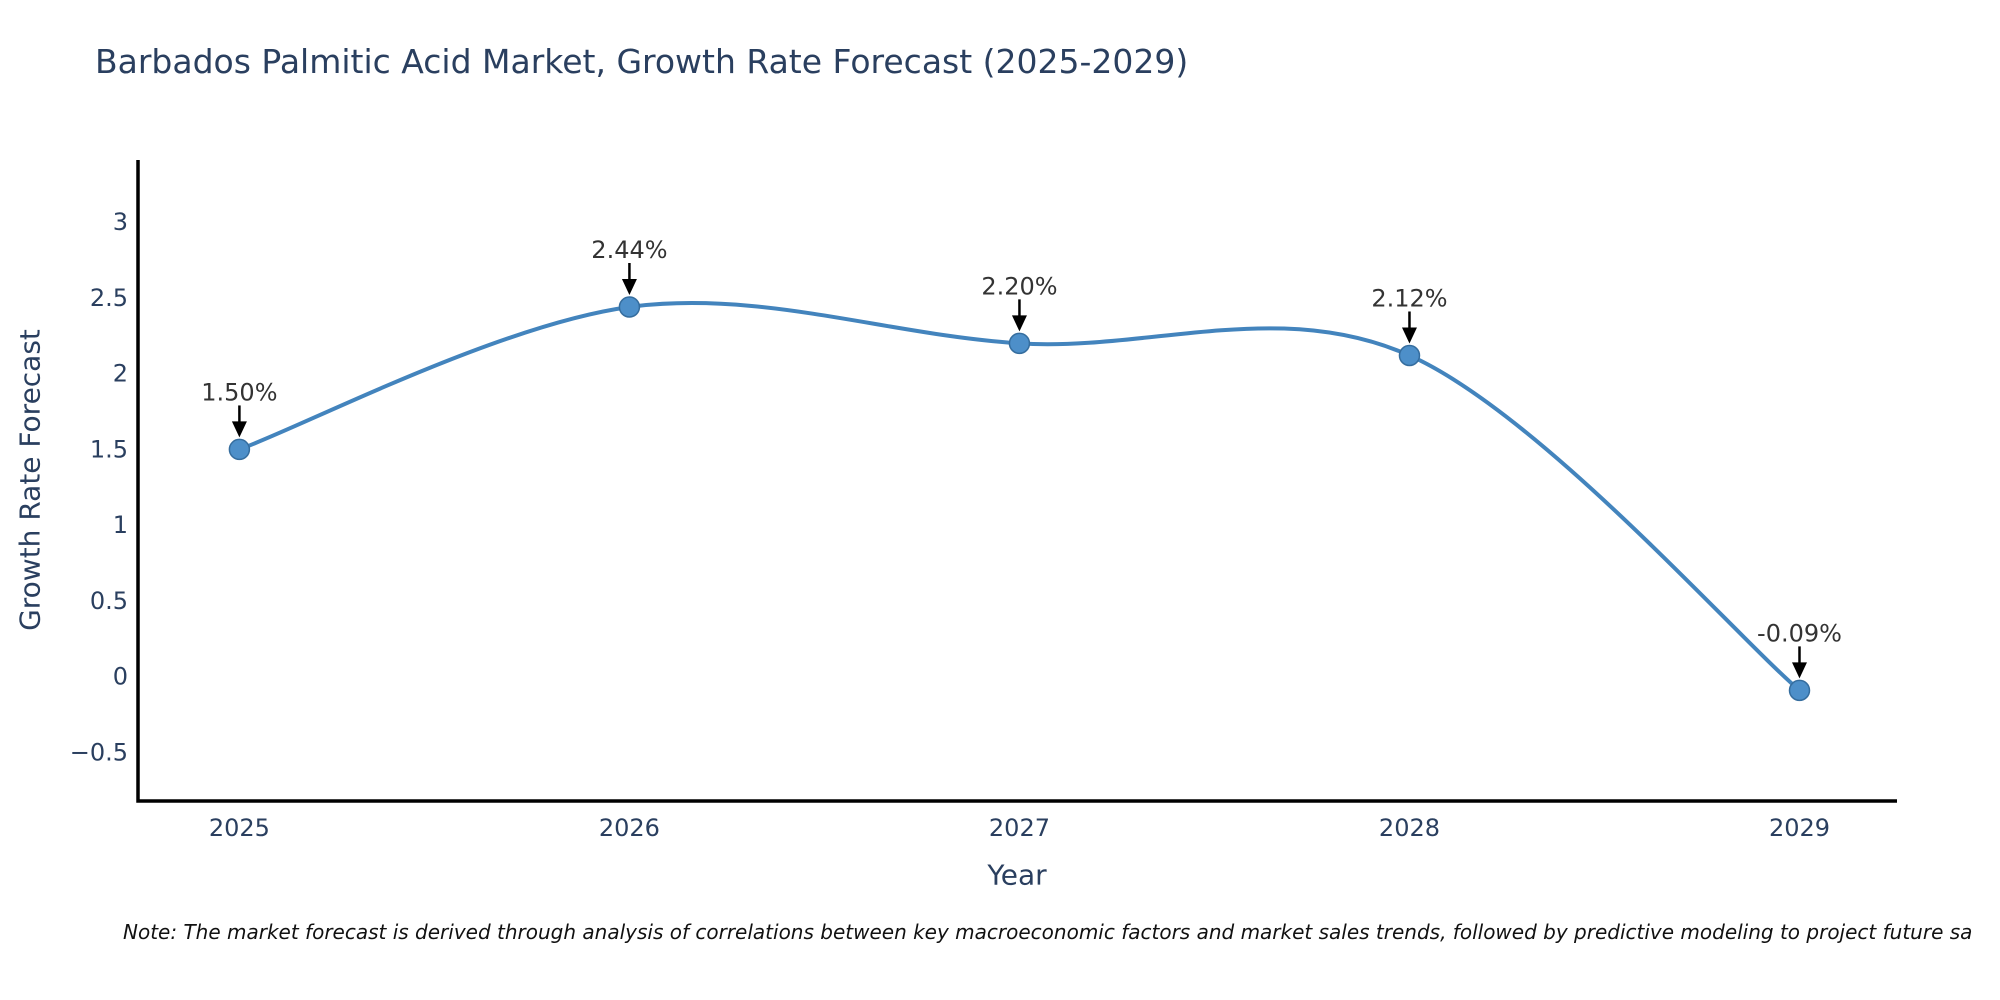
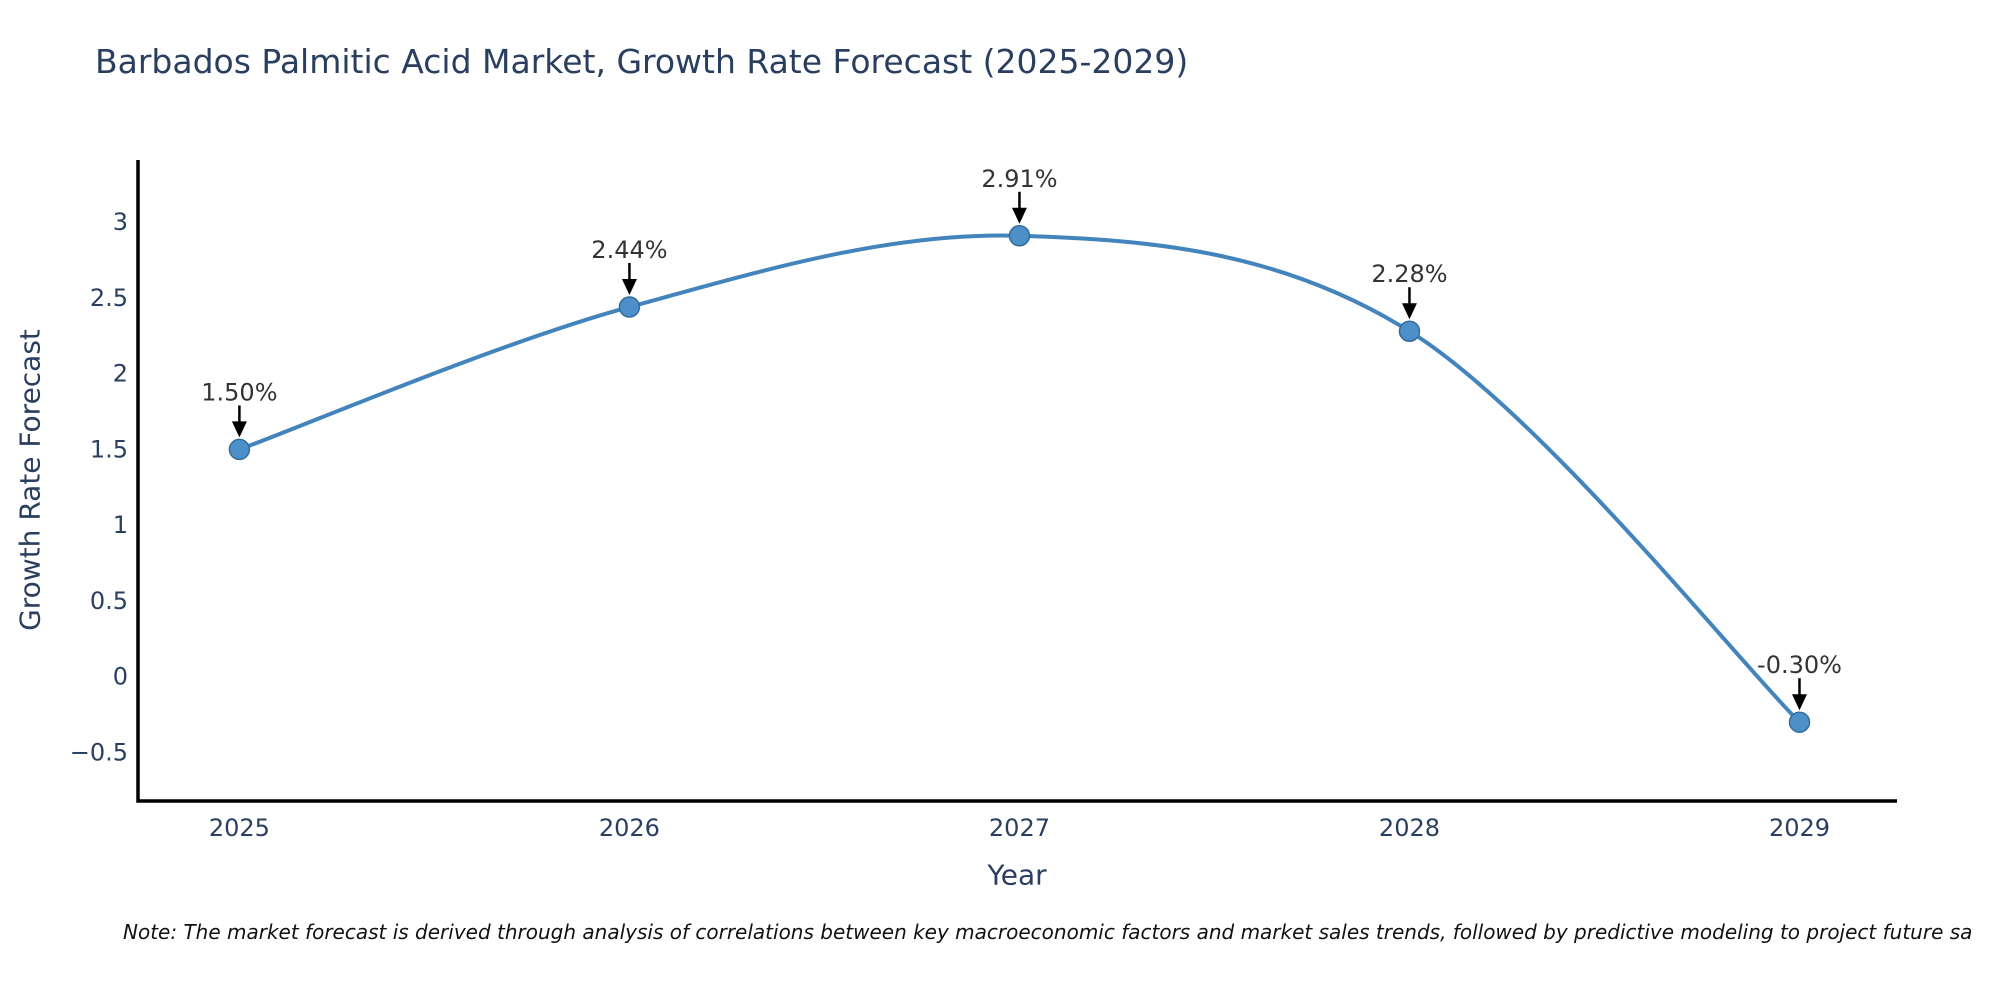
2027: 2.20% -> 2.91%
2028: 2.12% -> 2.28%
2029: -0.09% -> -0.30%
